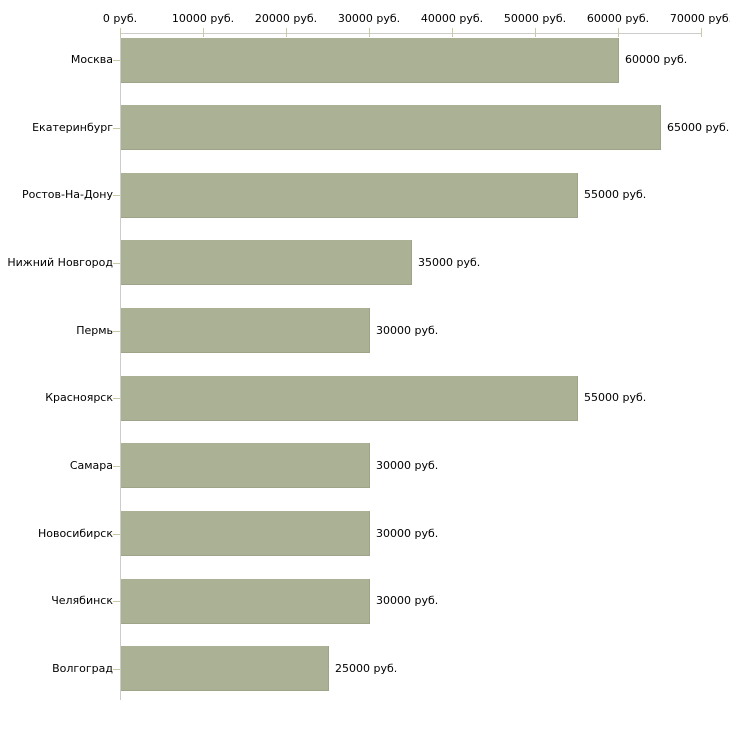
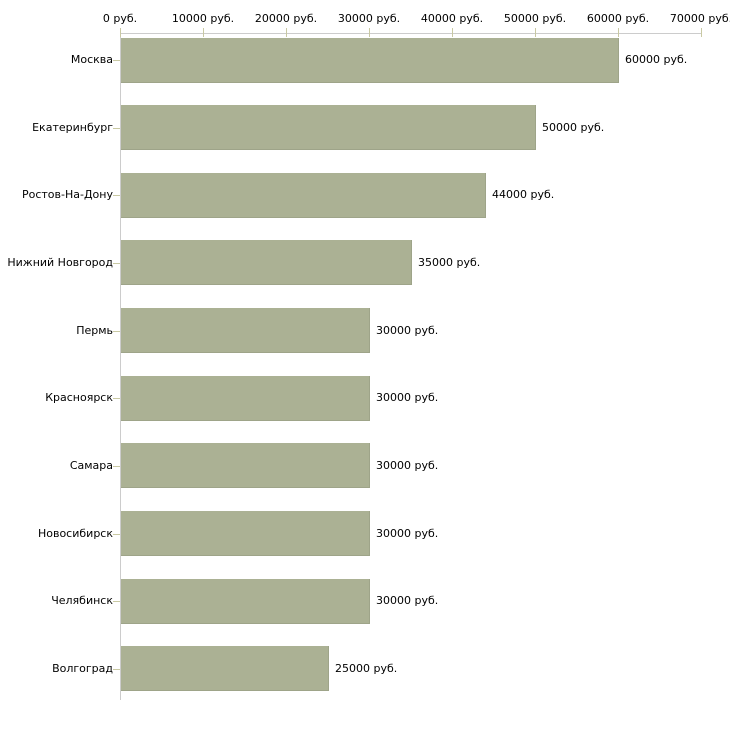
Екатеринбург: 65000 -> 50000
Ростов-На-Дону: 55000 -> 44000
Красноярск: 55000 -> 30000
